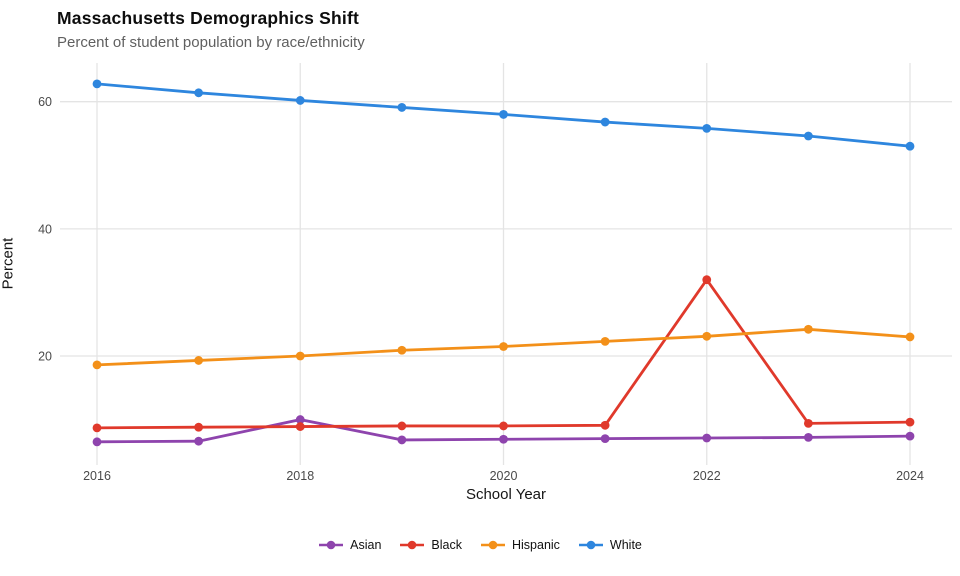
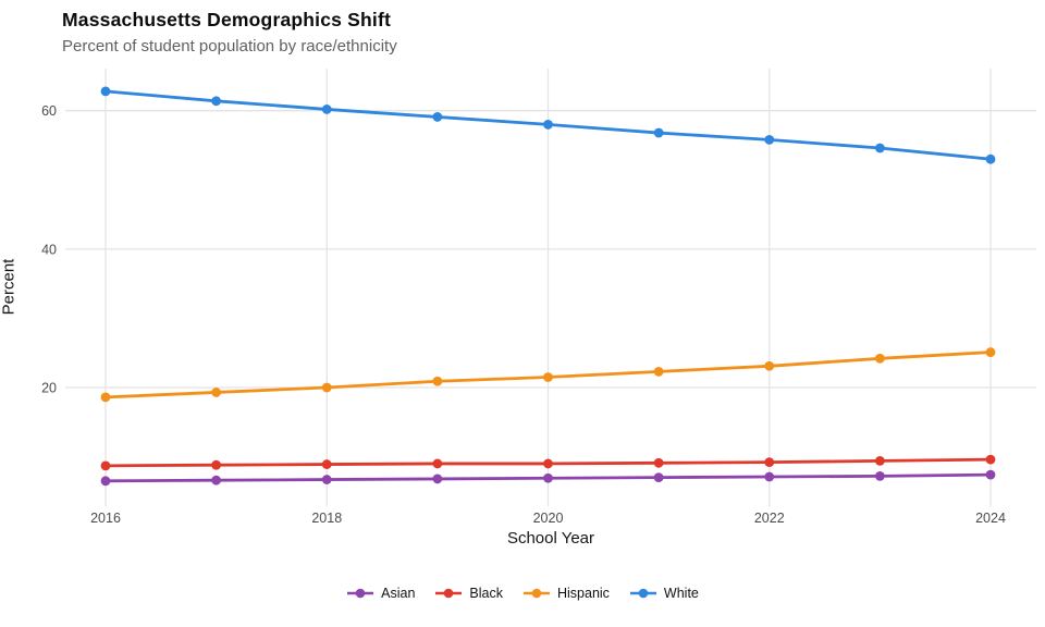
Asian/2018: 10 -> 7
Black/2022: 32 -> 9
Hispanic/2024: 23 -> 25
